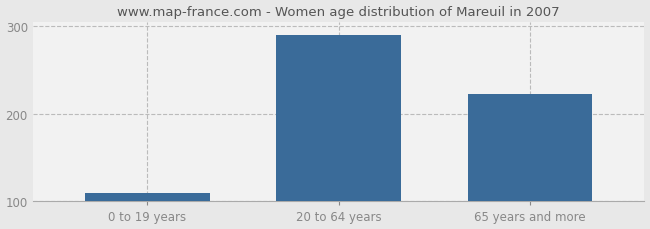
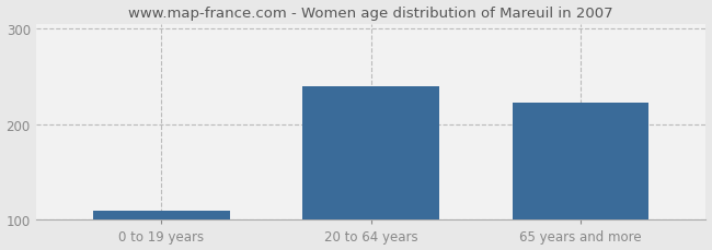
20 to 64 years: 290 -> 240
